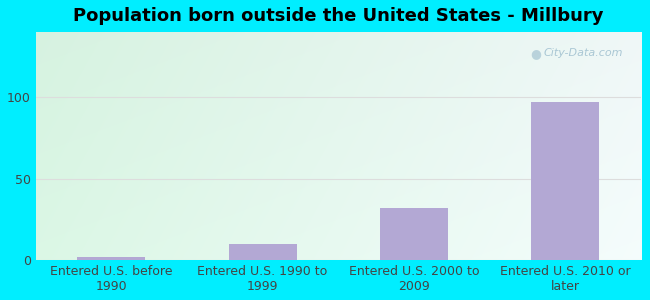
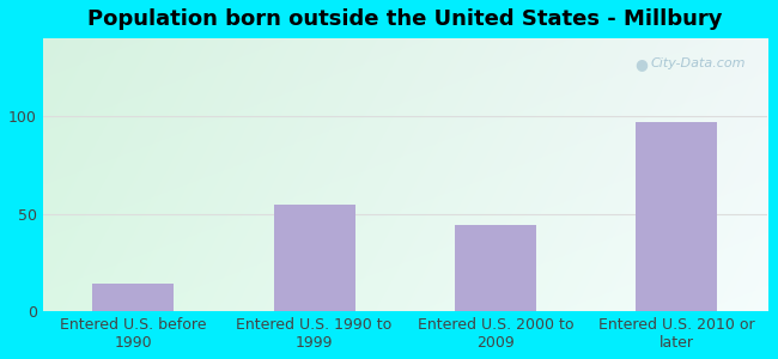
Entered U.S. before 1990: 2 -> 14
Entered U.S. 1990 to 1999: 10 -> 55
Entered U.S. 2000 to 2009: 32 -> 44
